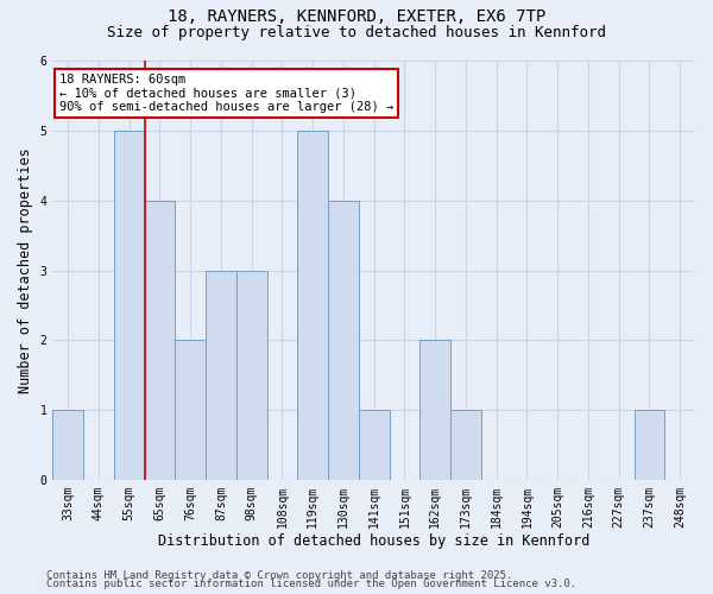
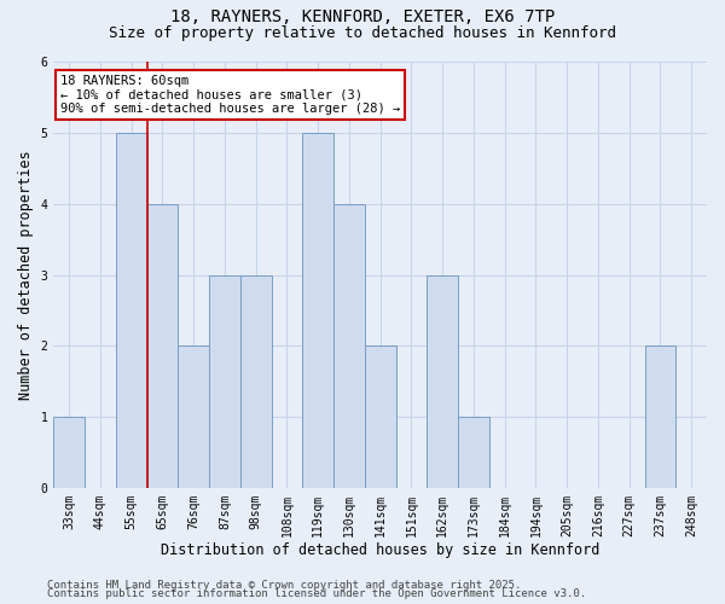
141sqm: 1 -> 2
162sqm: 2 -> 3
237sqm: 1 -> 2
